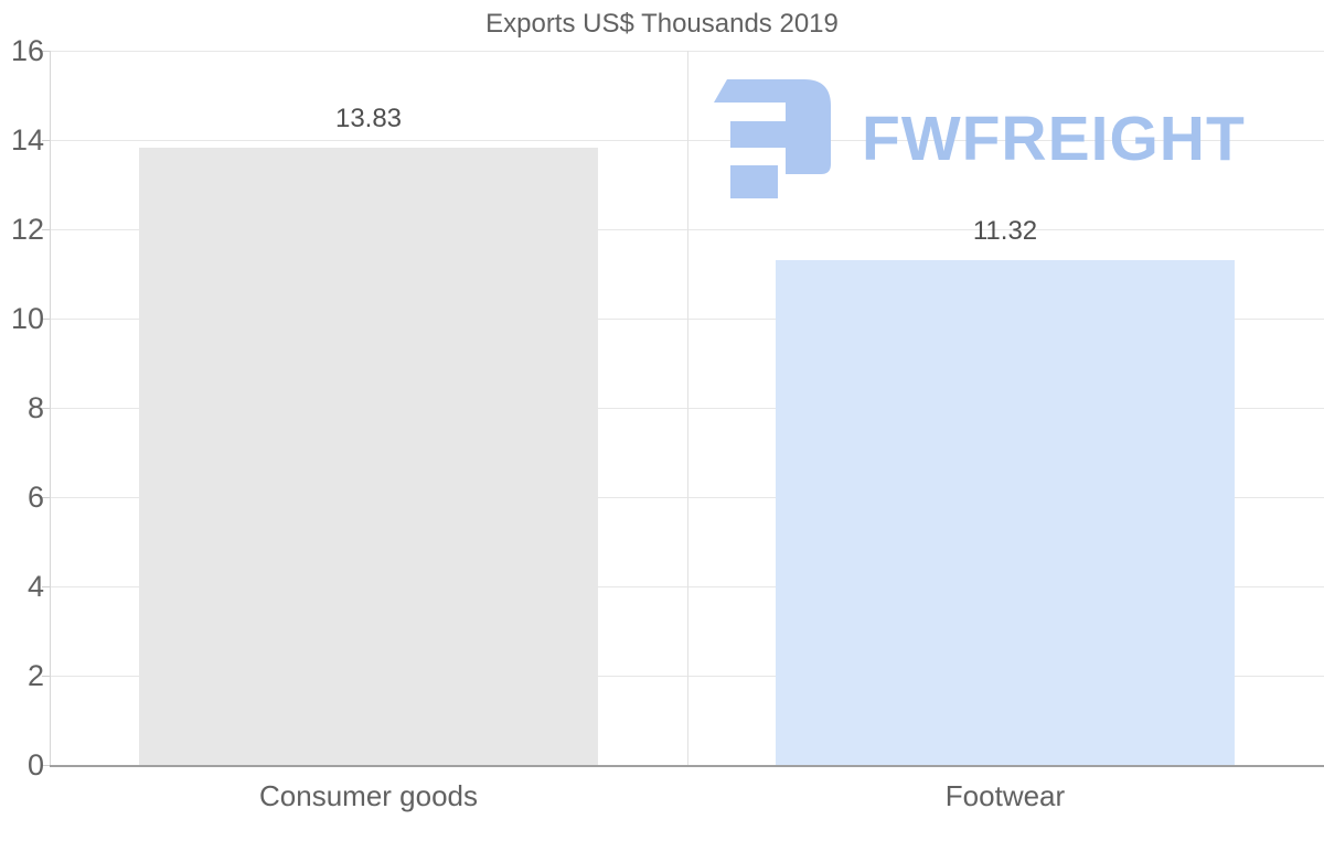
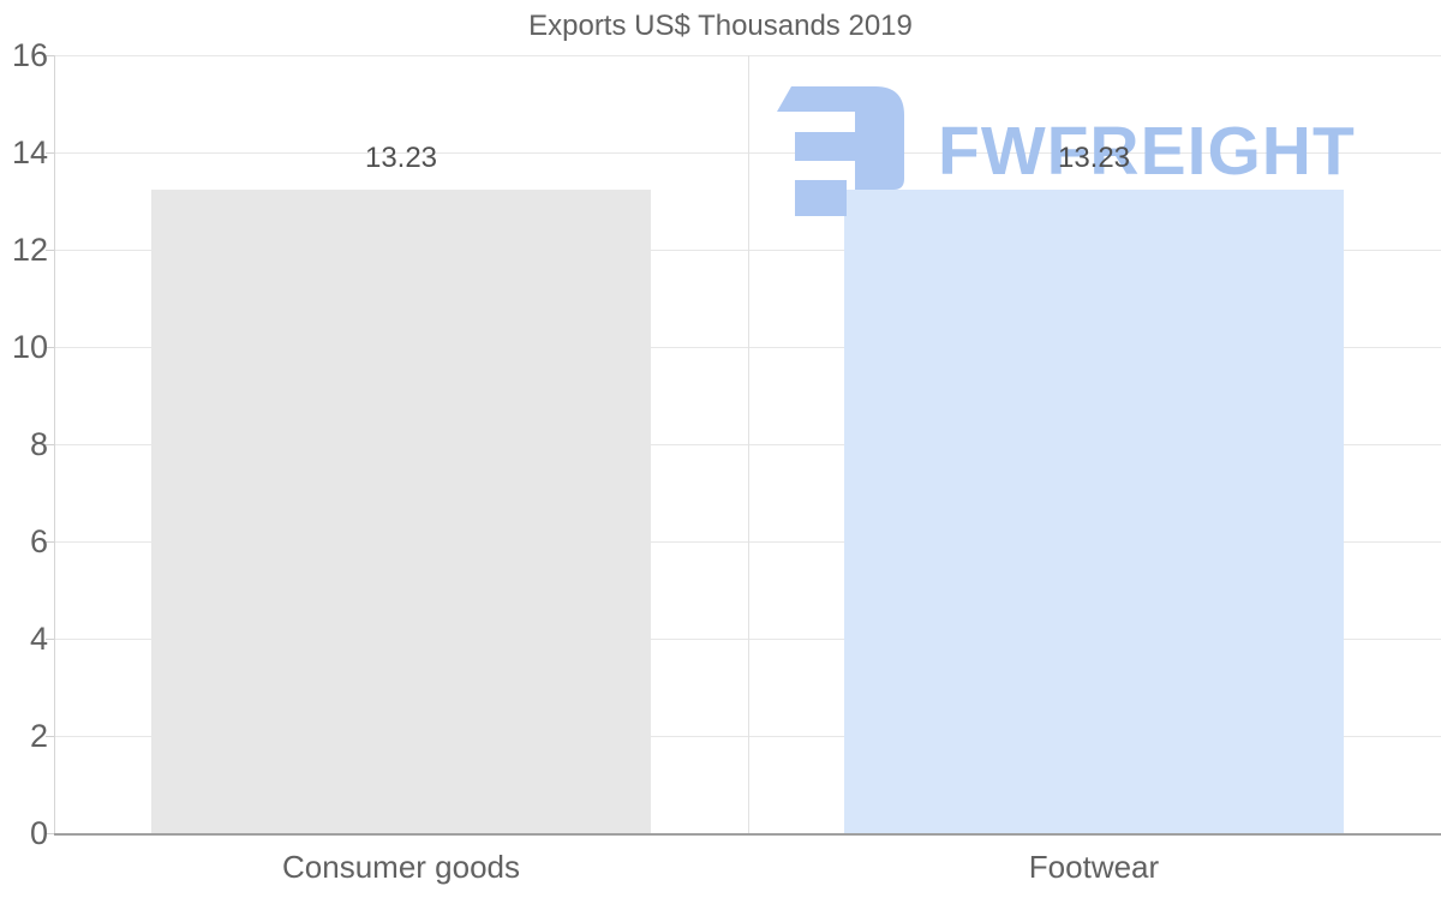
Consumer goods: 13.83 -> 13.23
Footwear: 11.32 -> 13.23
